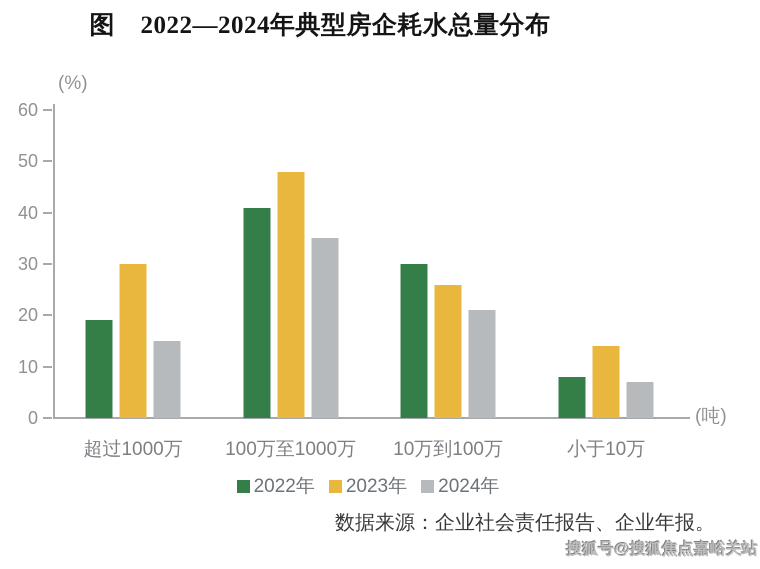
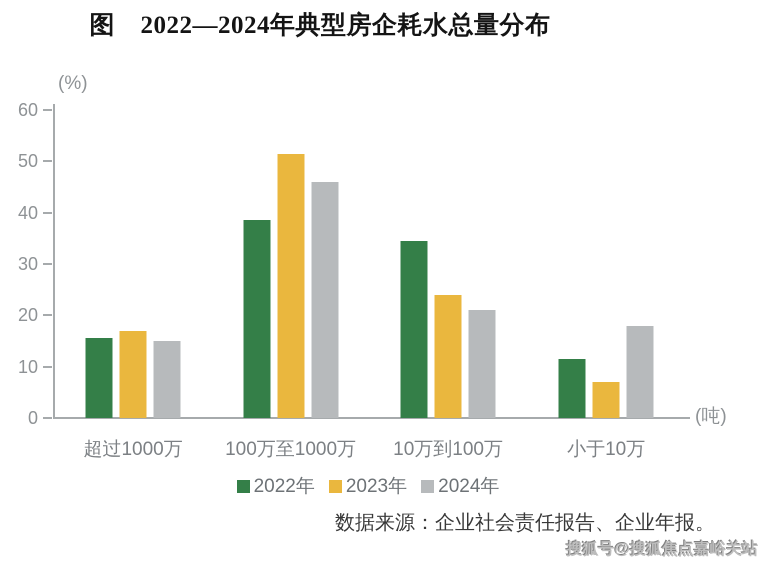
2022年/超过1000万: 19 -> 16
2023年/超过1000万: 30 -> 17
2022年/100万至1000万: 41 -> 38
2023年/100万至1000万: 48 -> 52
2024年/100万至1000万: 35 -> 46
2022年/10万到100万: 30 -> 34
2023年/10万到100万: 26 -> 24
2022年/小于10万: 8 -> 12
2023年/小于10万: 14 -> 7
2024年/小于10万: 7 -> 18
